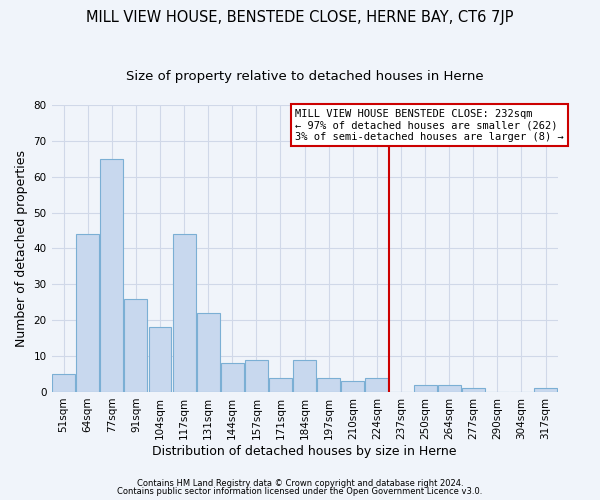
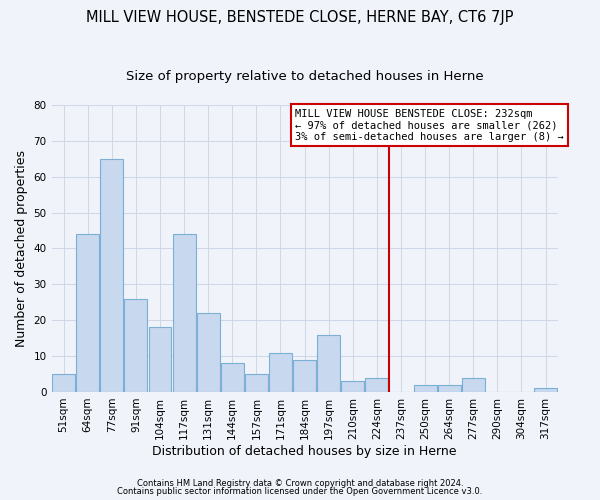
157sqm: 9 -> 5
171sqm: 4 -> 11
197sqm: 4 -> 16
277sqm: 1 -> 4
